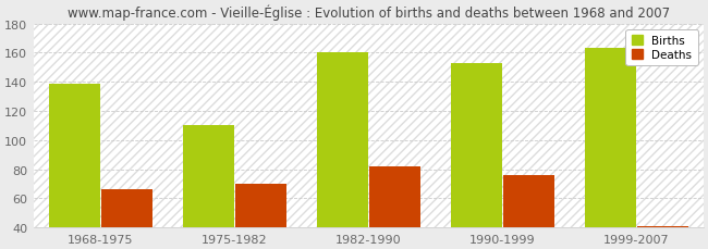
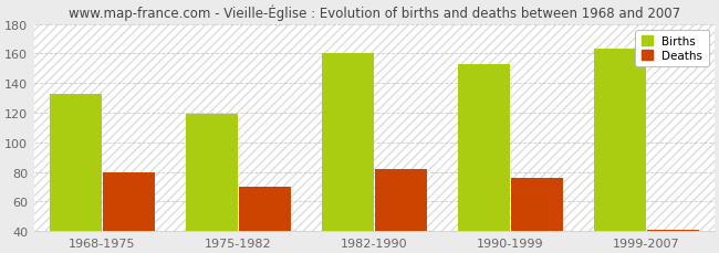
Births/1968-1975: 139 -> 133
Deaths/1968-1975: 66 -> 80
Births/1975-1982: 110 -> 119
